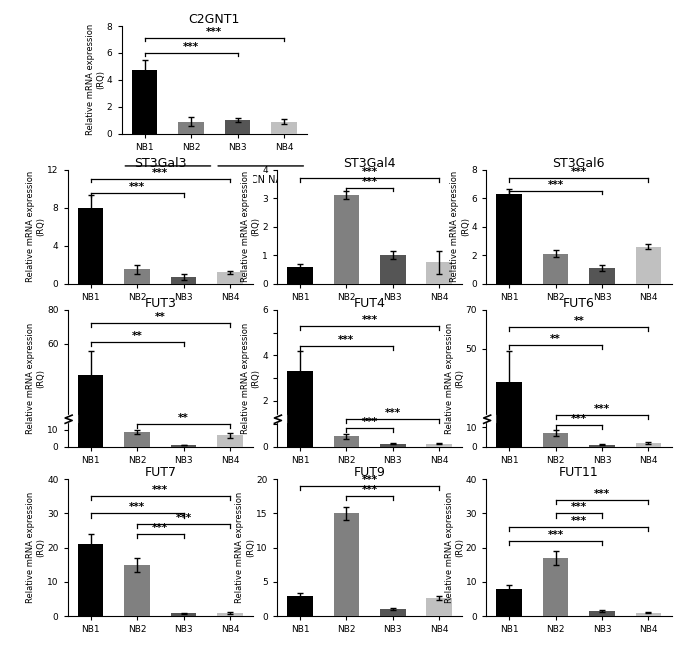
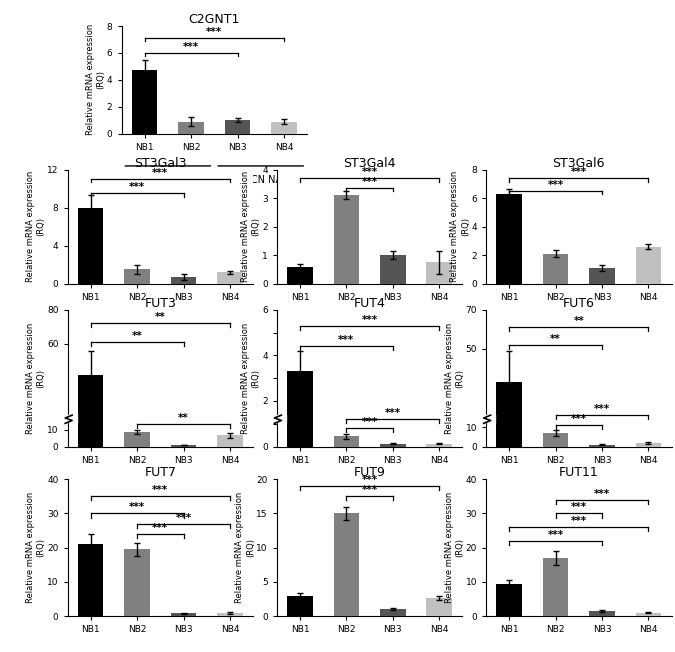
FUT7/NB2: 15.0 -> 19.5
FUT11/NB1: 8.0 -> 9.5
